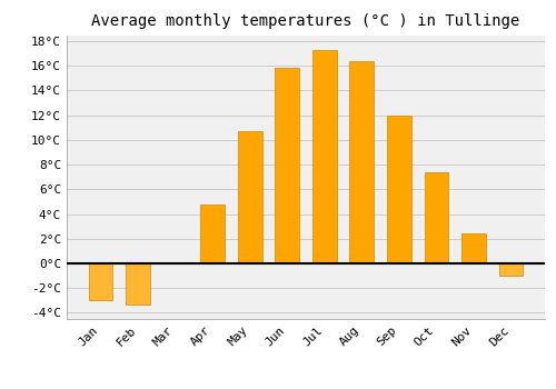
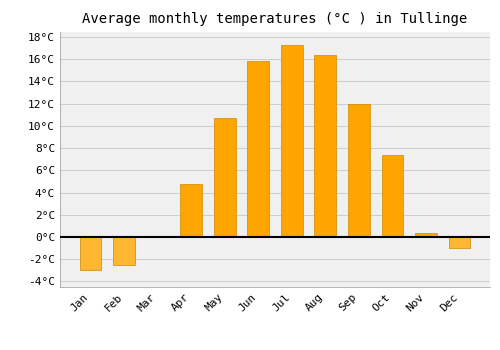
Feb: -3.3°C -> -2.5°C
Nov: 2.4°C -> 0.4°C
